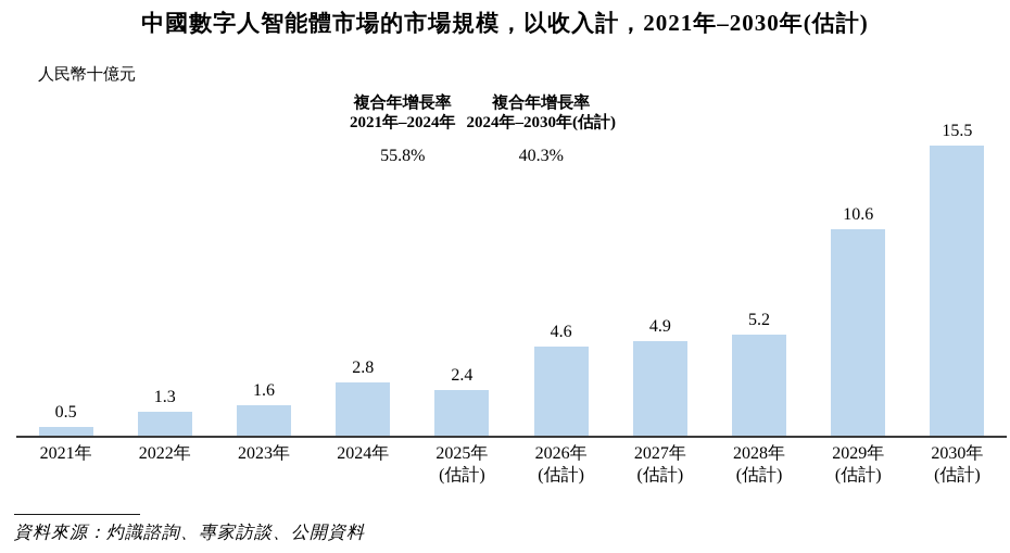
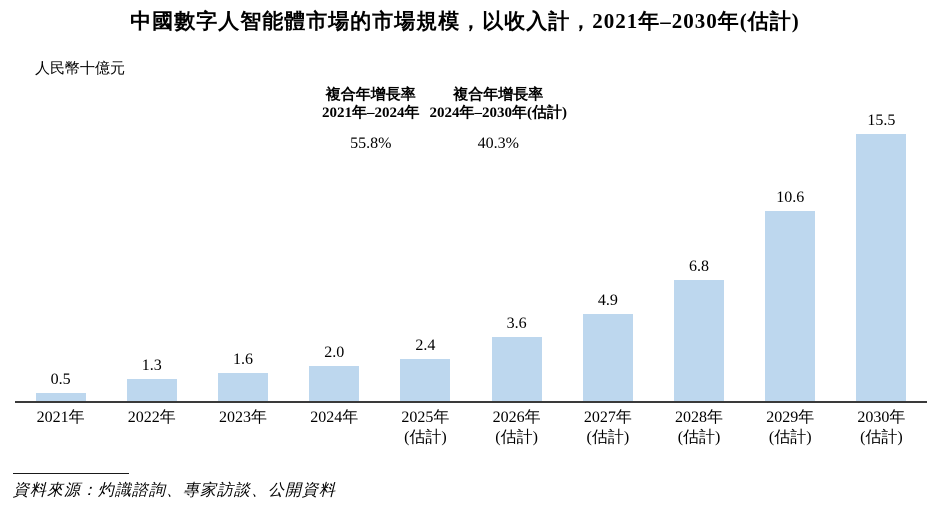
2024年: 2.8 -> 2.0
2026年(估計): 4.6 -> 3.6
2028年(估計): 5.2 -> 6.8
